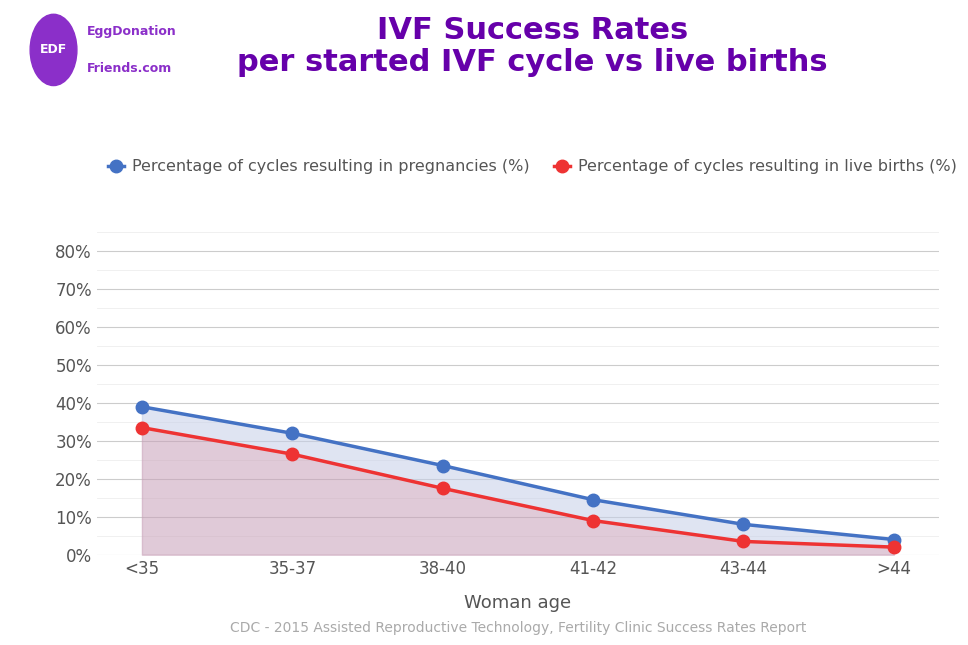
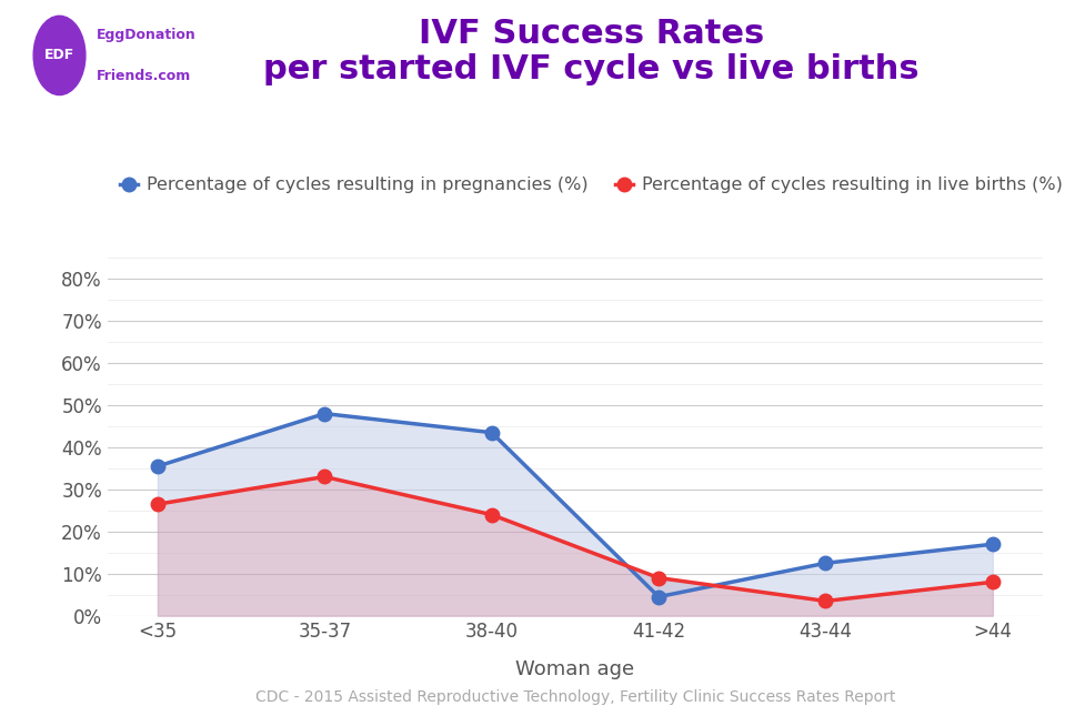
Percentage of cycles resulting in pregnancies (%)/<35: 39.0% -> 35.5%
Percentage of cycles resulting in live births (%)/<35: 33.5% -> 26.5%
Percentage of cycles resulting in pregnancies (%)/35-37: 32.0% -> 48.0%
Percentage of cycles resulting in live births (%)/35-37: 26.5% -> 33.0%
Percentage of cycles resulting in pregnancies (%)/38-40: 23.5% -> 43.5%
Percentage of cycles resulting in live births (%)/38-40: 17.5% -> 24.0%
Percentage of cycles resulting in pregnancies (%)/41-42: 14.5% -> 4.5%
Percentage of cycles resulting in pregnancies (%)/43-44: 8.0% -> 12.5%
Percentage of cycles resulting in pregnancies (%)/>44: 4.0% -> 17.0%
Percentage of cycles resulting in live births (%)/>44: 2.0% -> 8.0%
